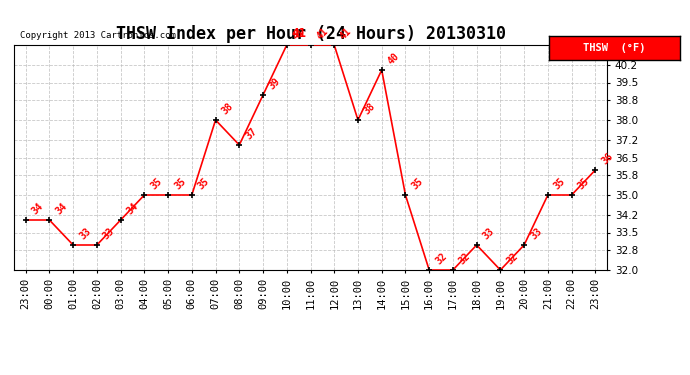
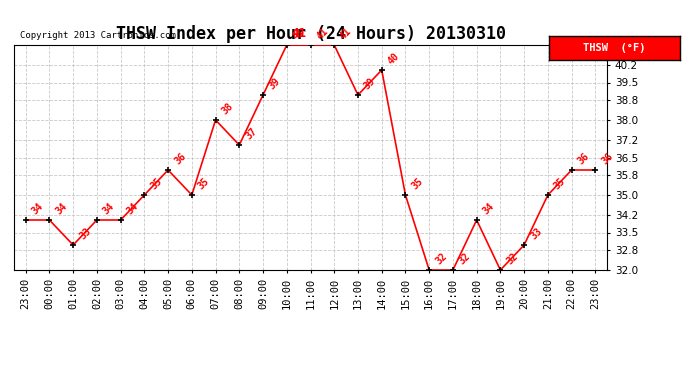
02:00: 33 -> 34
05:00: 35 -> 36
13:00: 38 -> 39
18:00: 33 -> 34
22:00: 35 -> 36
